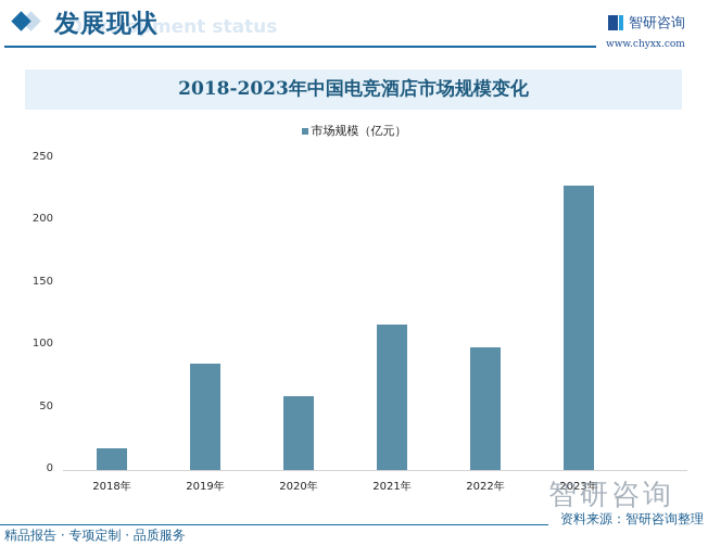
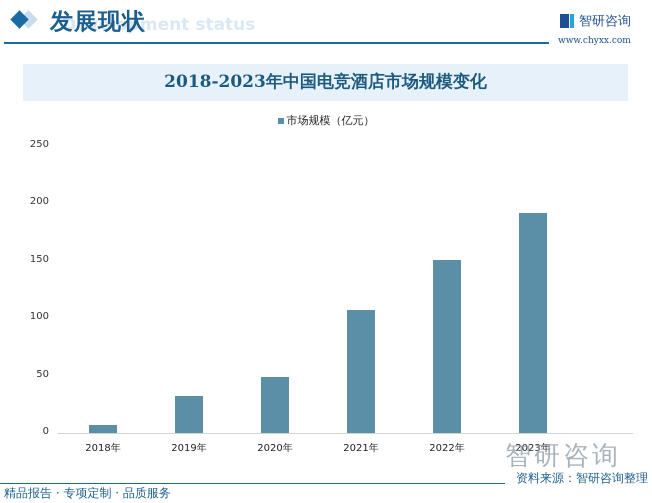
2018年: 17 -> 7
2019年: 85 -> 32
2020年: 59 -> 49
2021年: 117 -> 107
2022年: 98 -> 151
2023年: 228 -> 192
